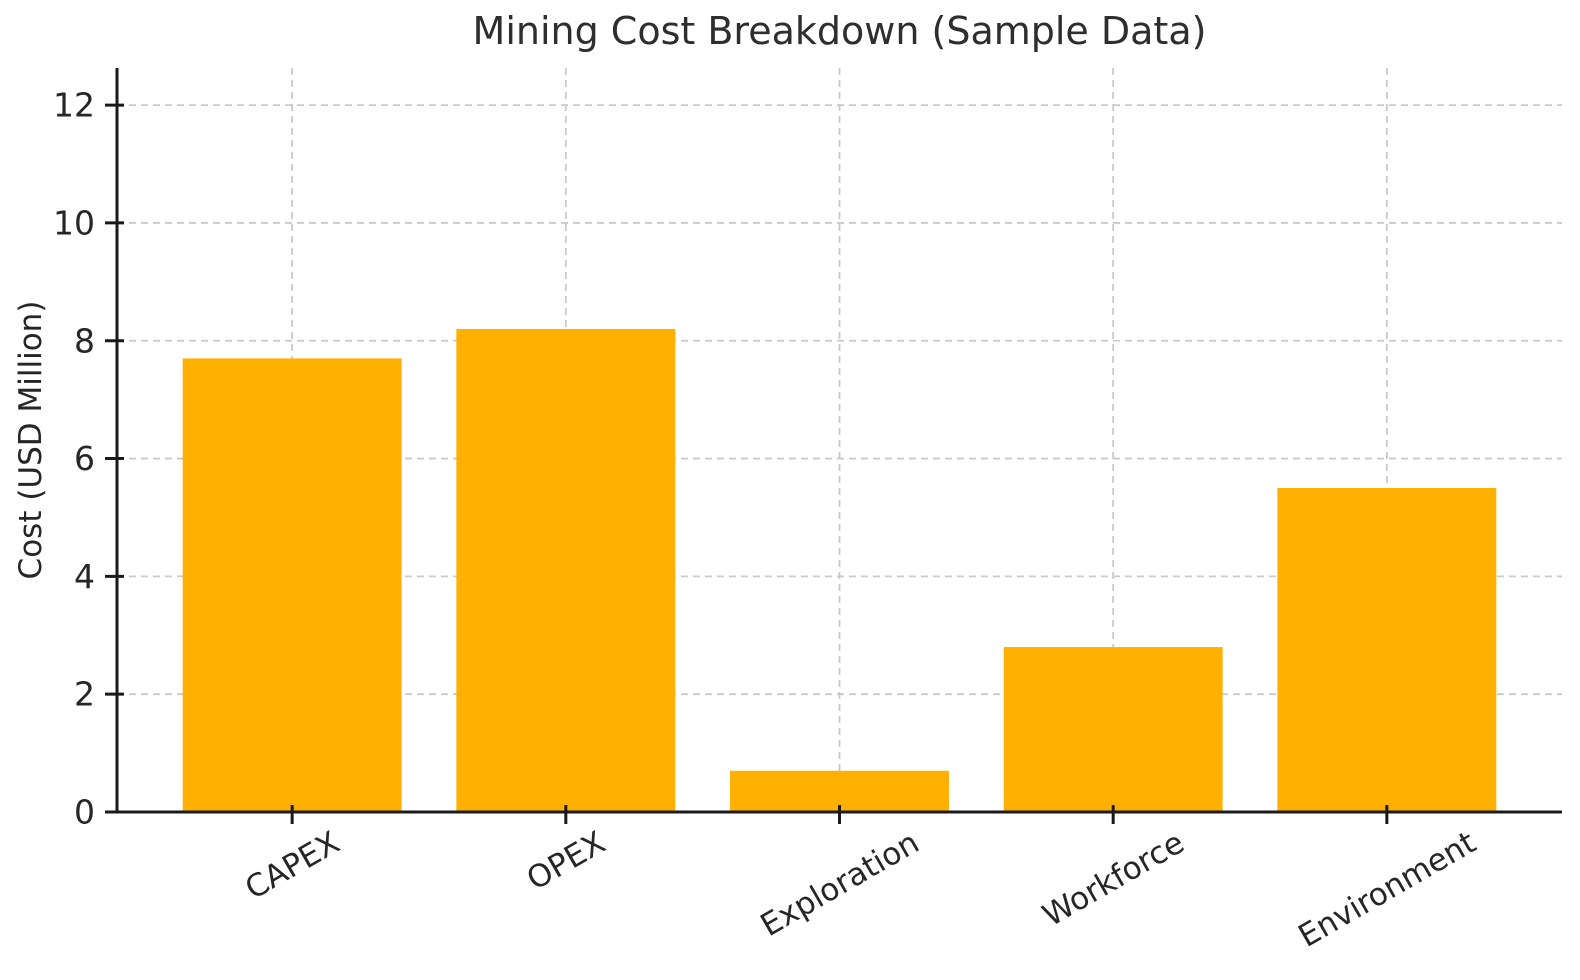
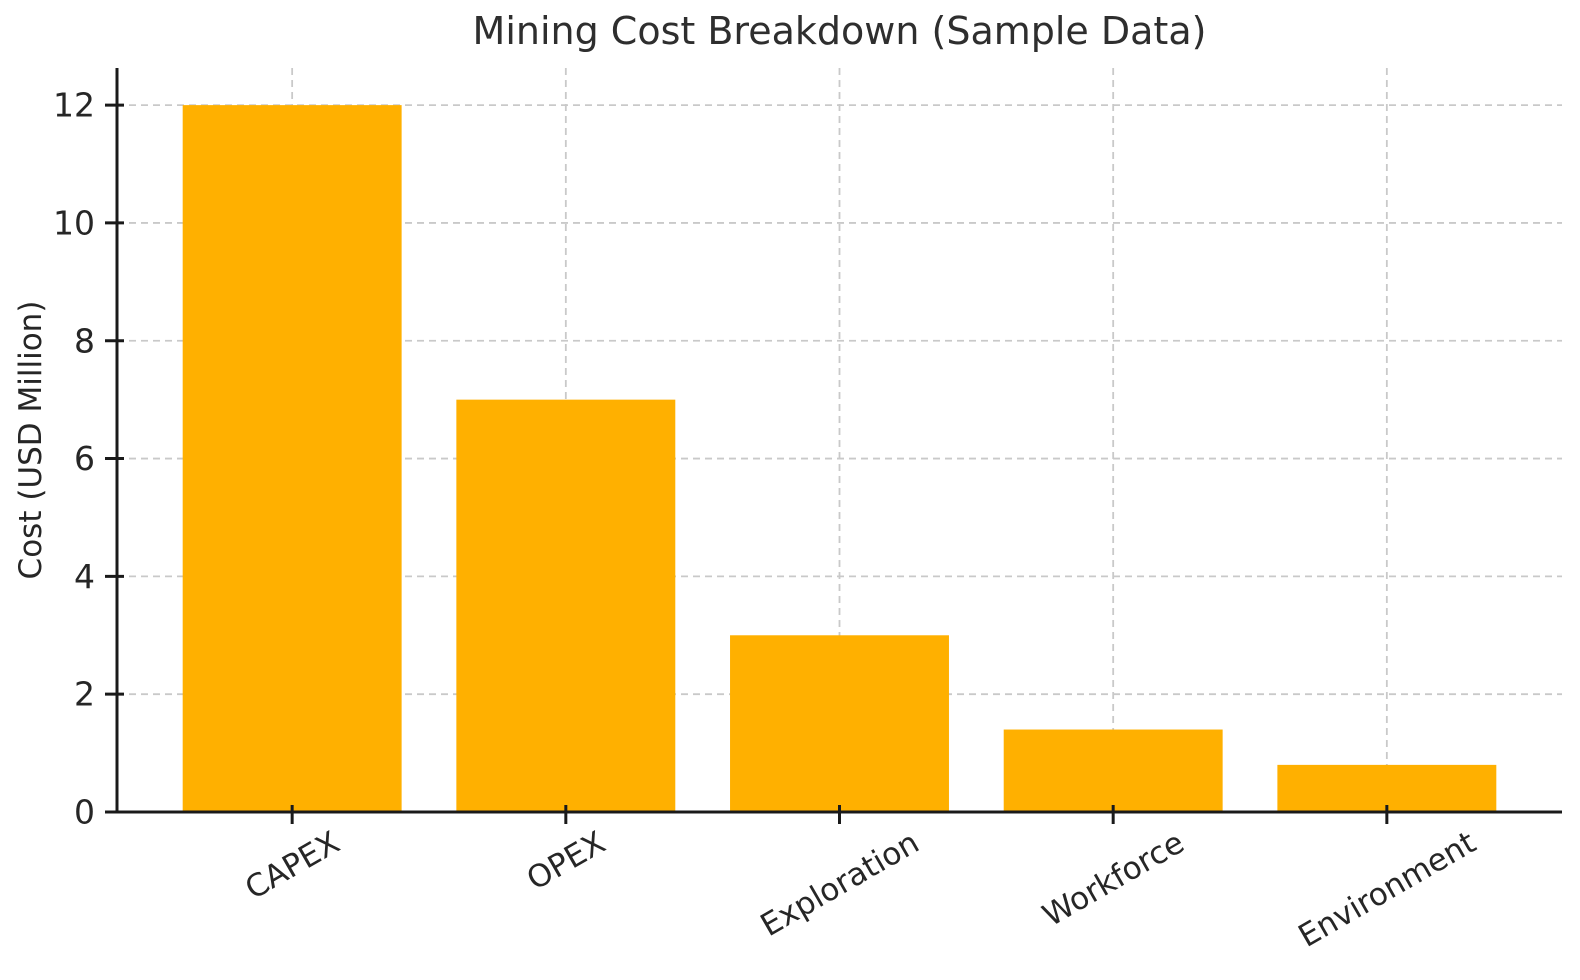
CAPEX: 7.7 -> 12.0
OPEX: 8.2 -> 7.0
Exploration: 0.7 -> 3.0
Workforce: 2.8 -> 1.4
Environment: 5.5 -> 0.8
